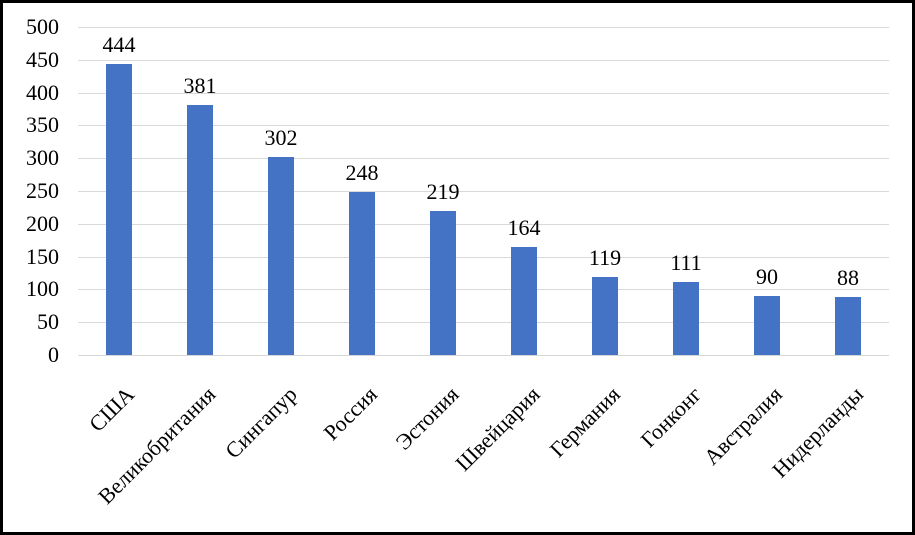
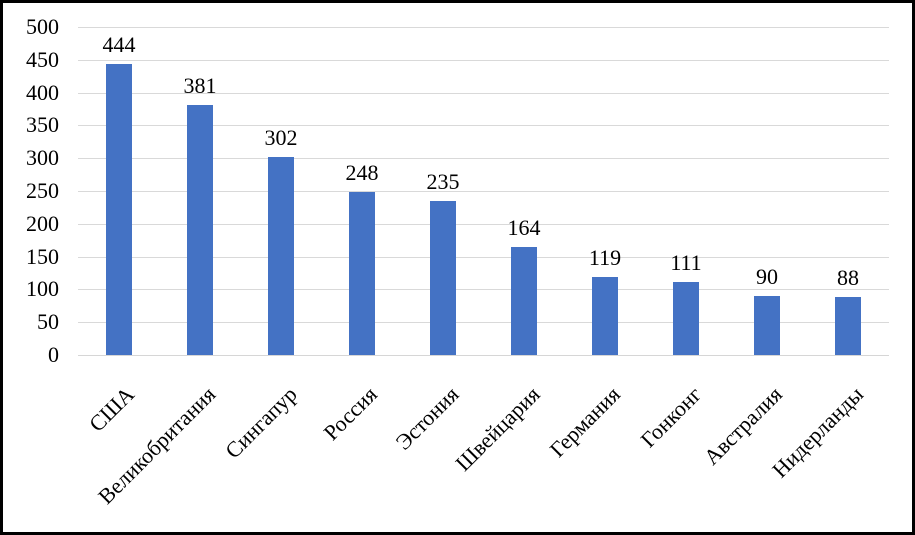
Эстония: 219 -> 235
